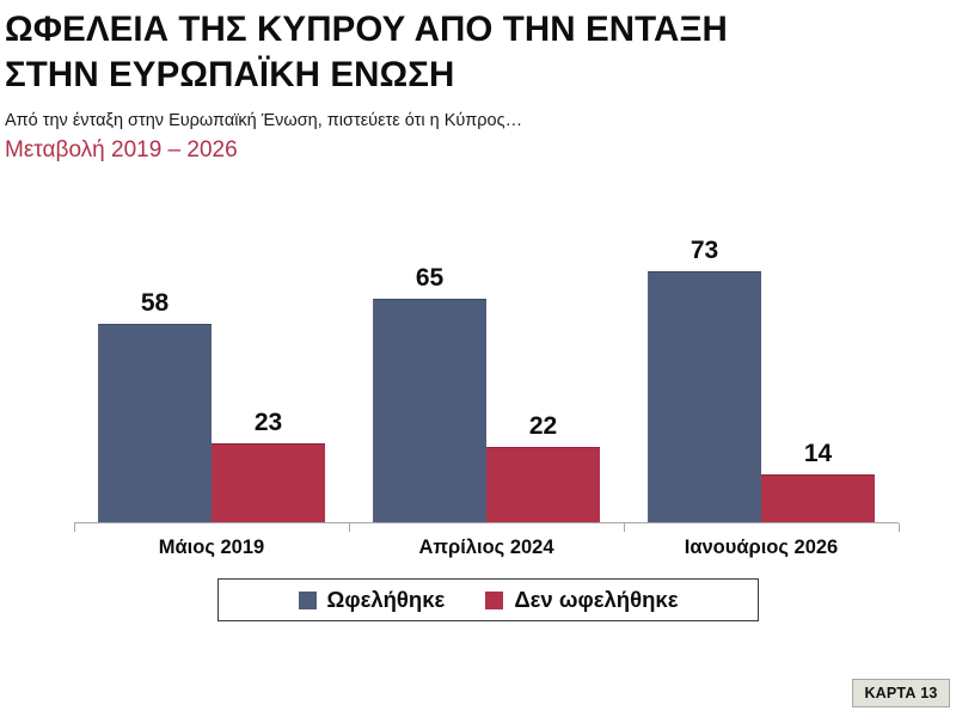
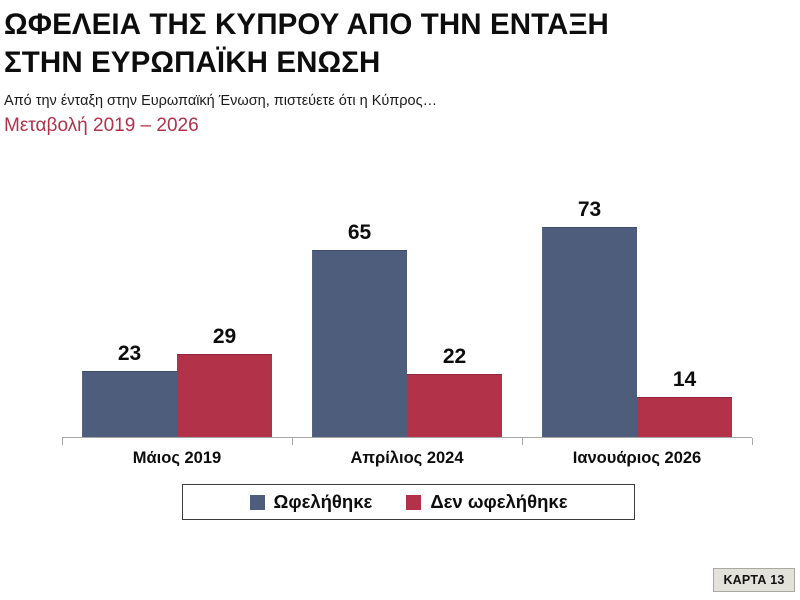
Ωφελήθηκε/Μάιος 2019: 58 -> 23
Δεν ωφελήθηκε/Μάιος 2019: 23 -> 29
